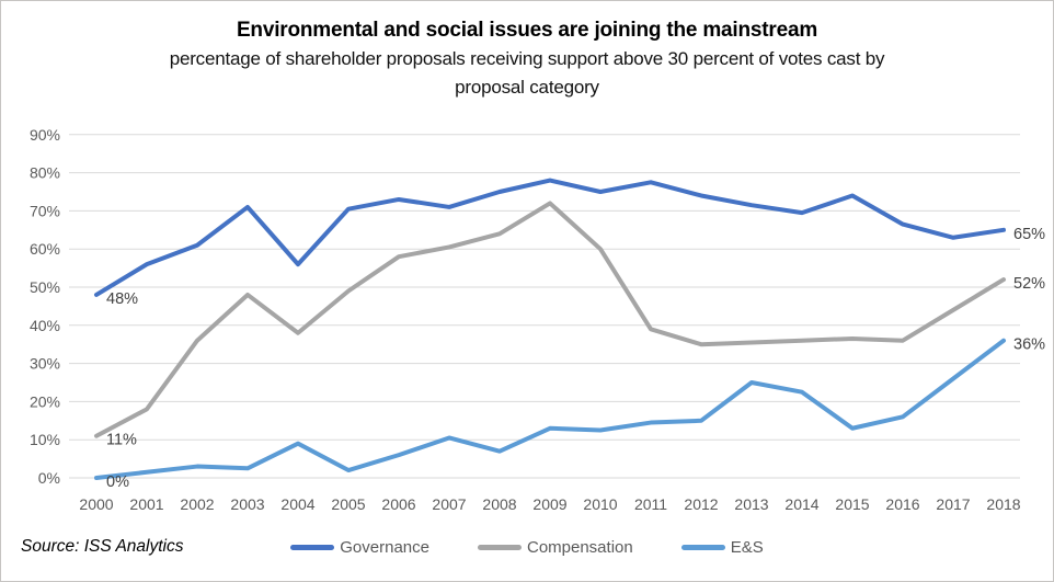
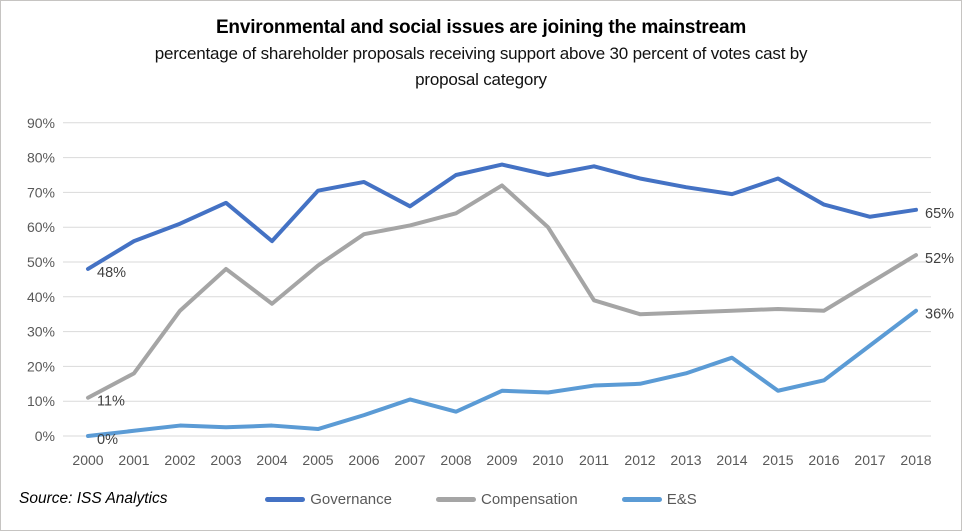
Governance/2003: 71% -> 67%
E&S/2004: 9% -> 3%
Governance/2007: 71% -> 66%
E&S/2013: 25% -> 18%
